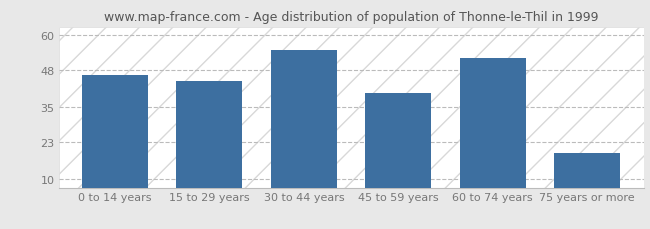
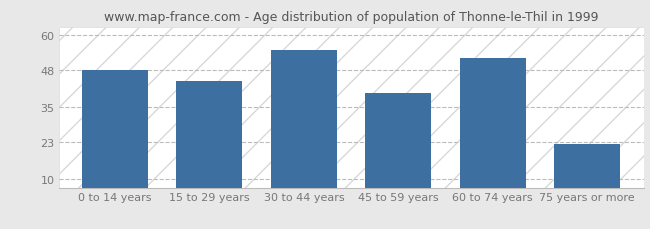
0 to 14 years: 46 -> 48
75 years or more: 19 -> 22
